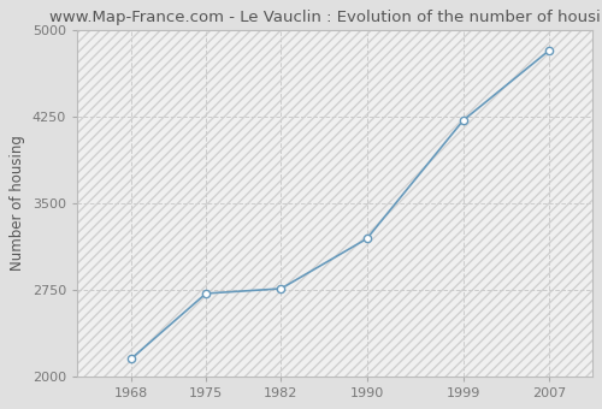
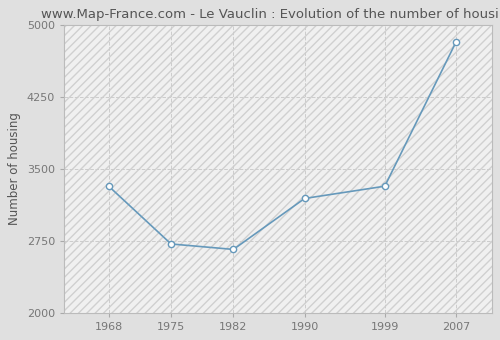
1968: 2150 -> 3320
1982: 2760 -> 2660
1999: 4220 -> 3320
